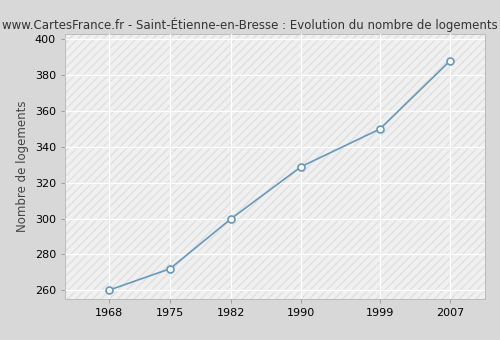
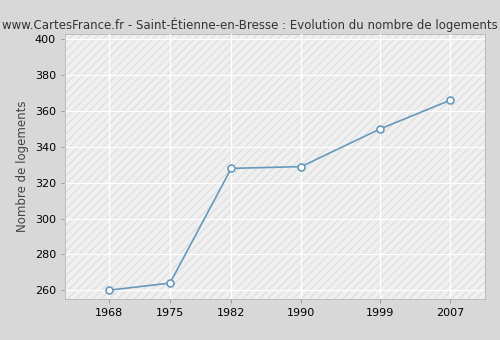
1975: 272 -> 264
1982: 300 -> 328
2007: 388 -> 366
